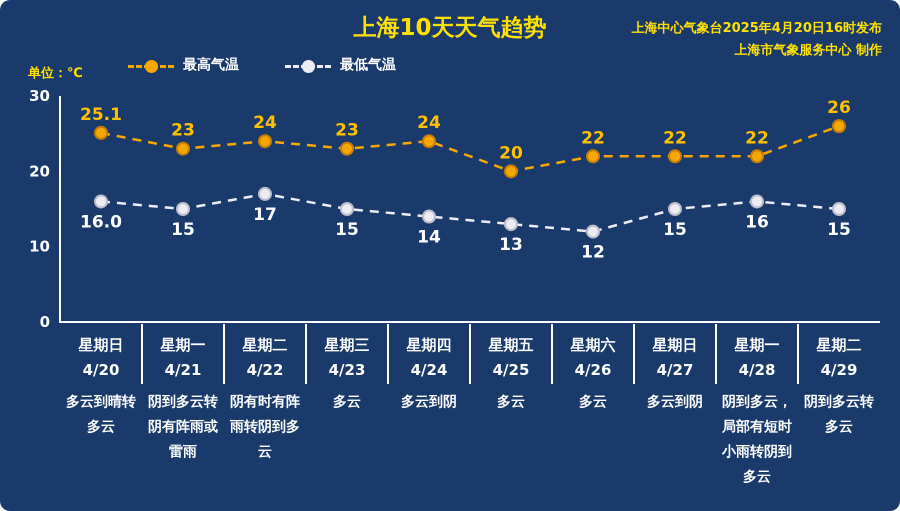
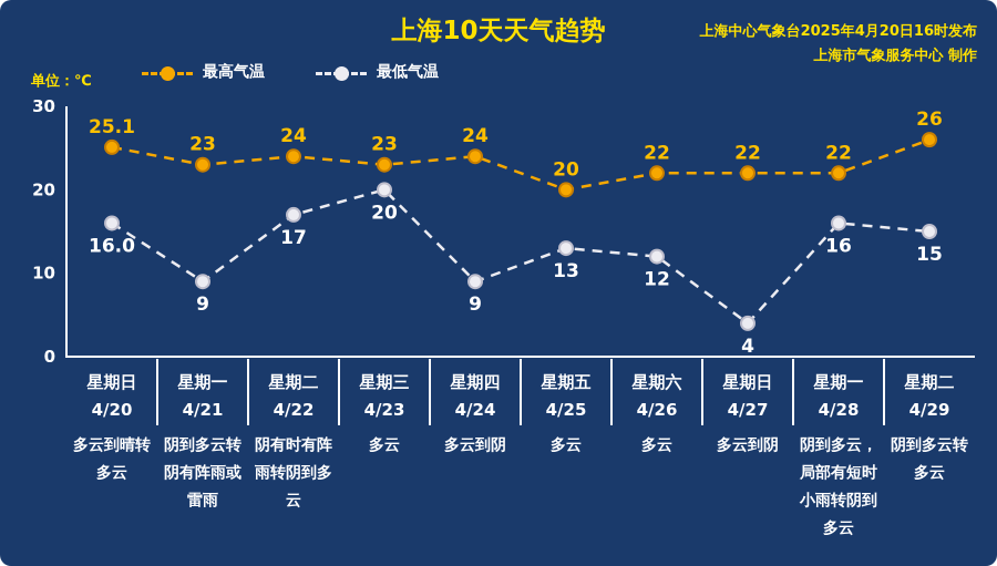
最低气温/4/21: 15 -> 9
最低气温/4/23: 15 -> 20
最低气温/4/24: 14 -> 9
最低气温/4/27: 15 -> 4
